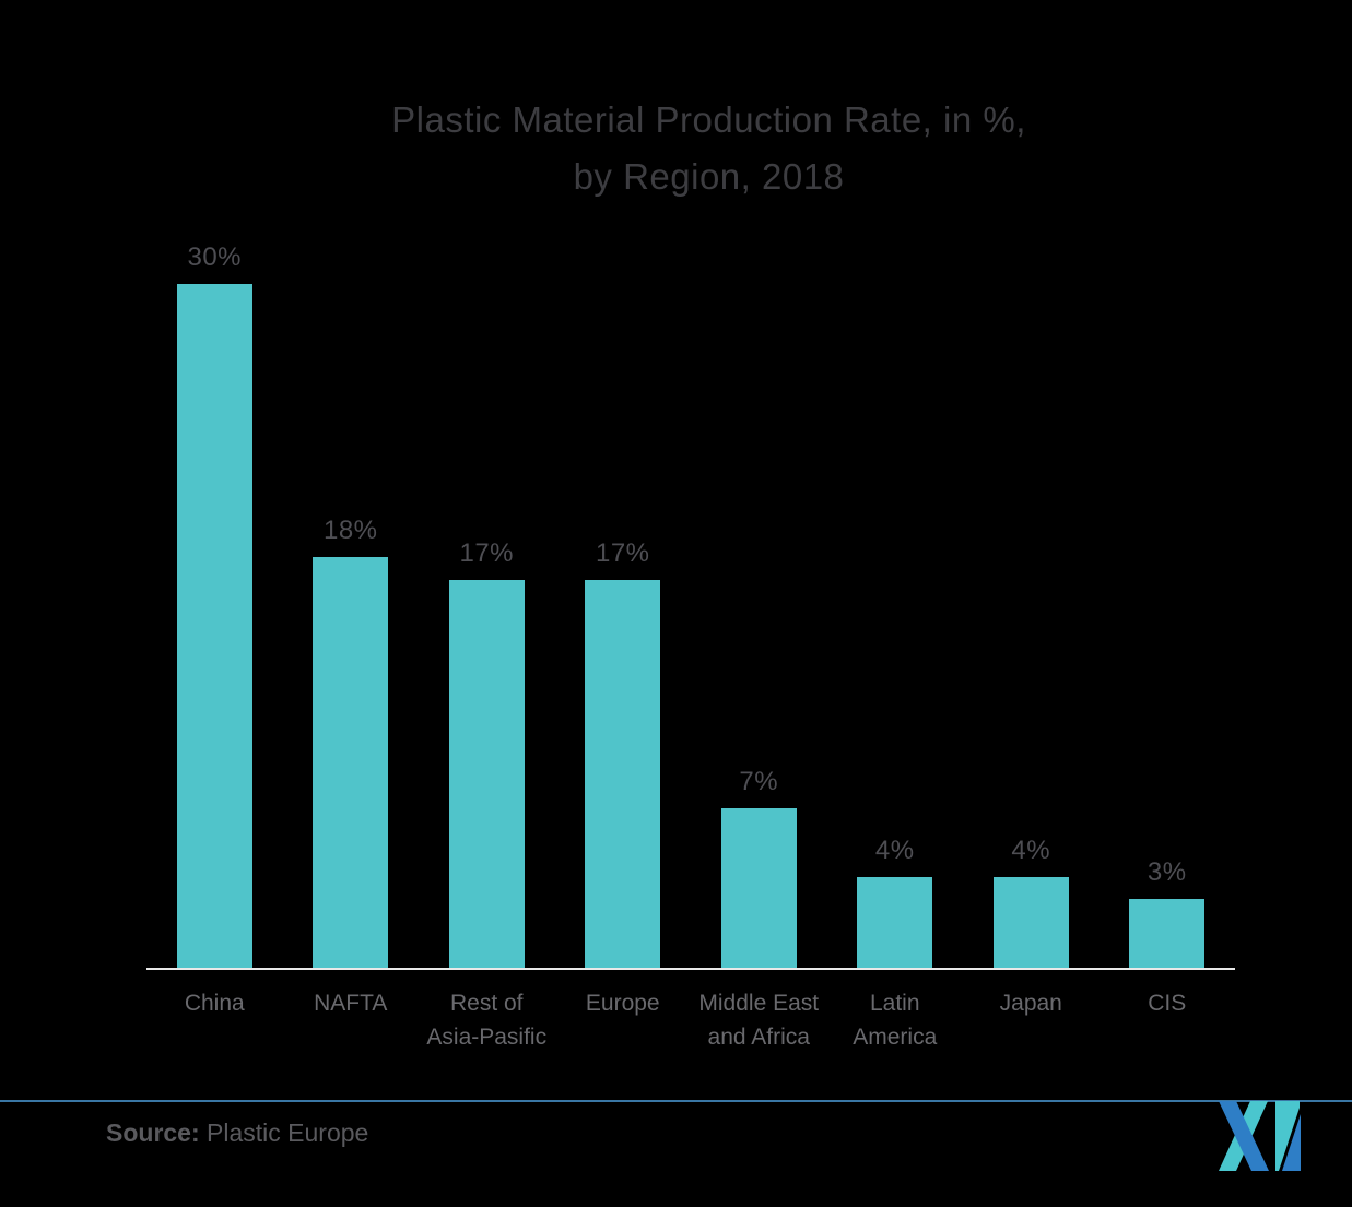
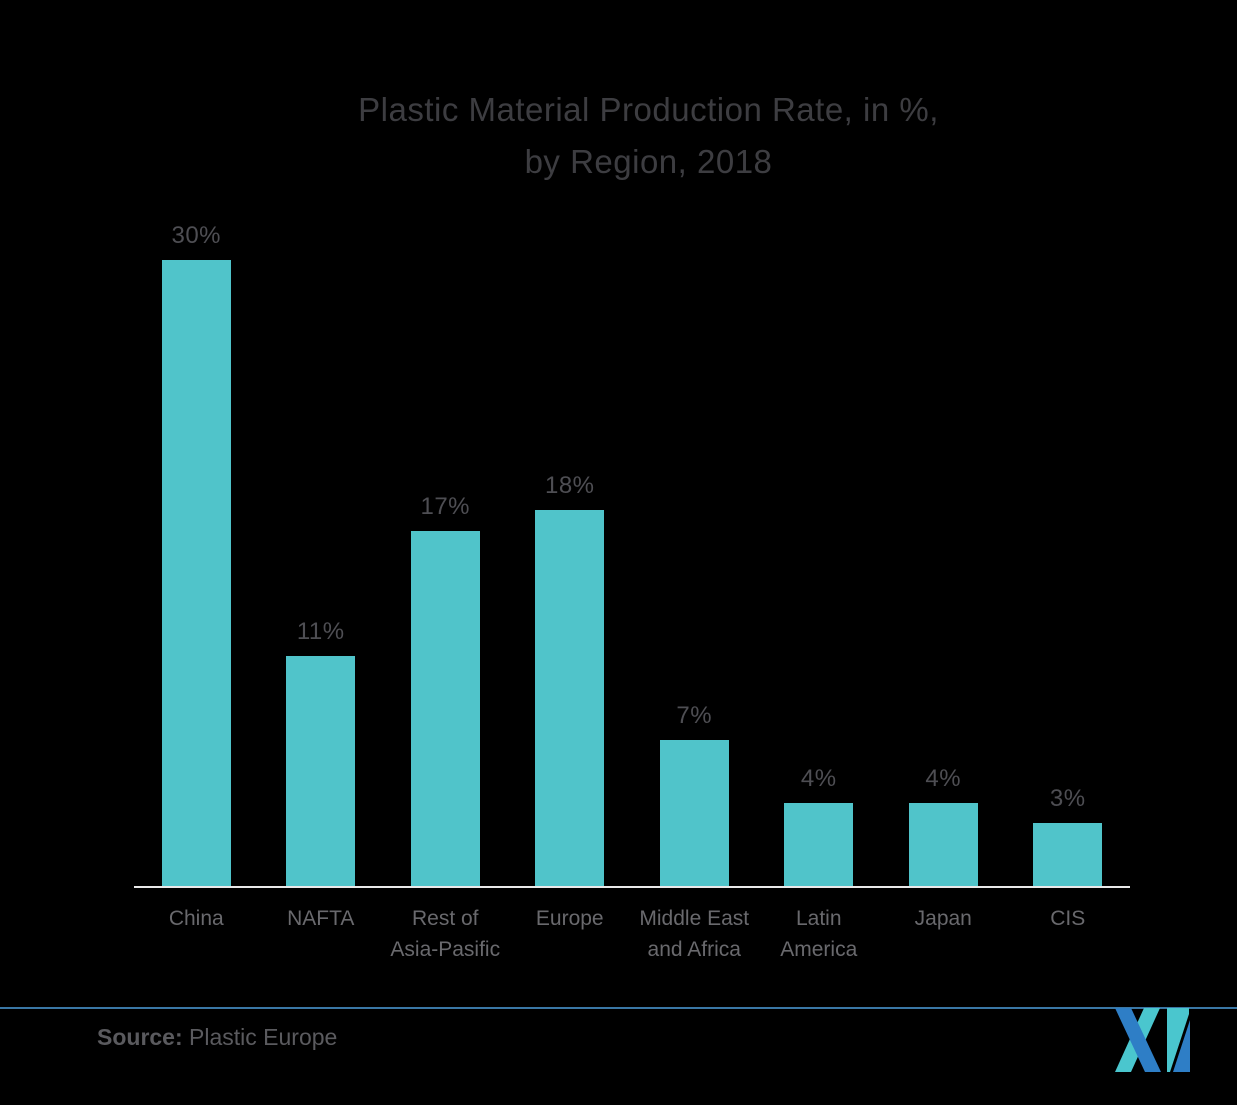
NAFTA: 18% -> 11%
Europe: 17% -> 18%
